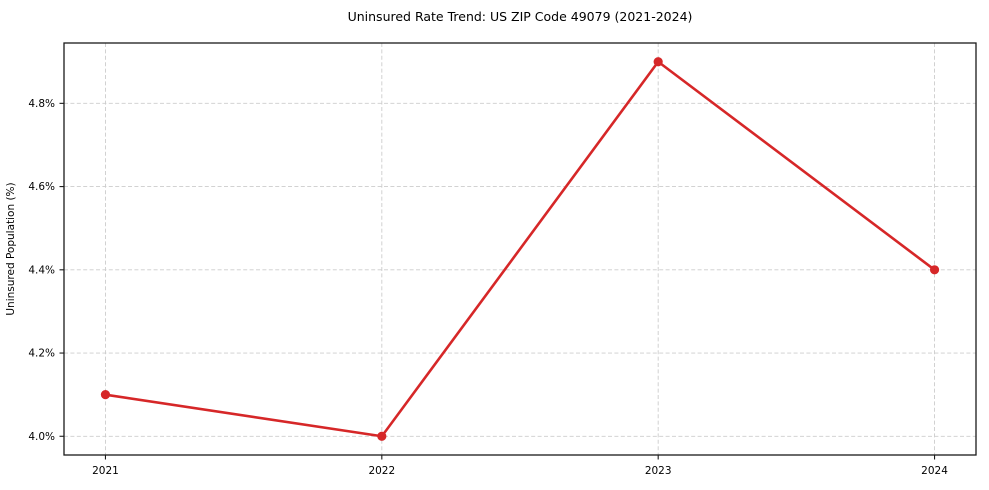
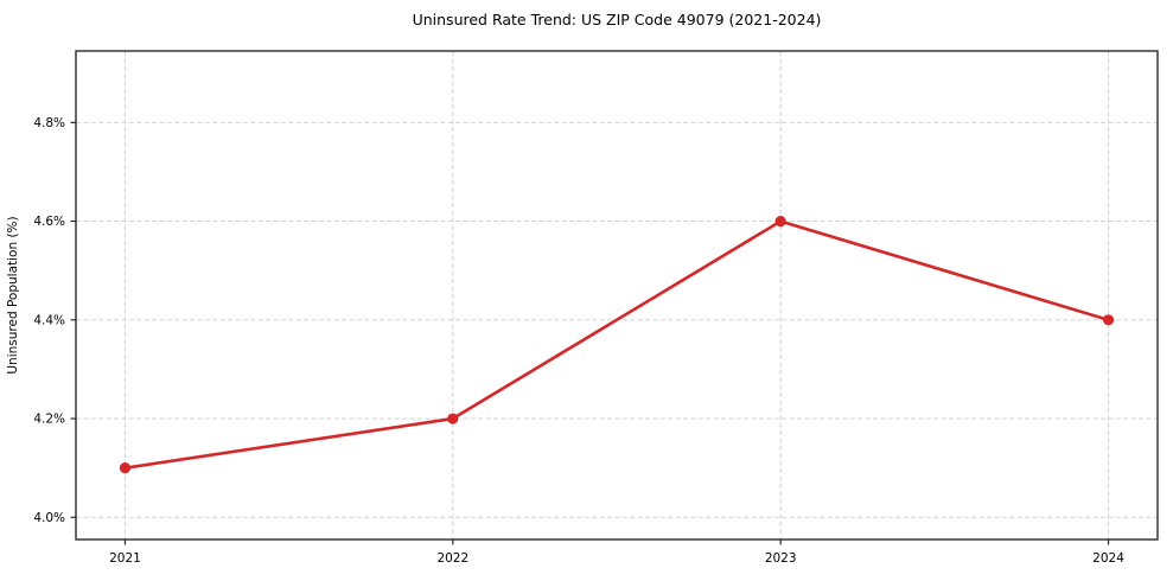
2022: 4.0% -> 4.2%
2023: 4.9% -> 4.6%
